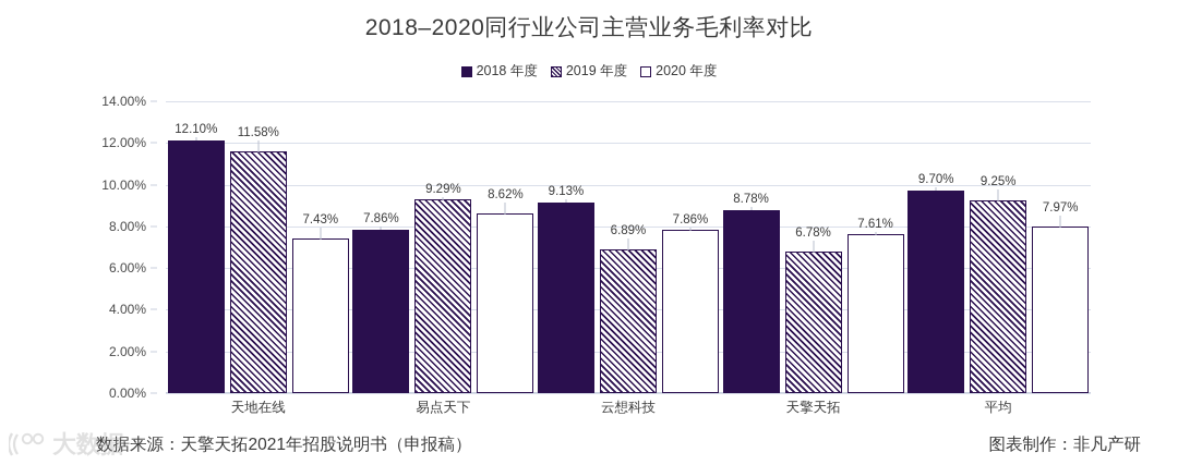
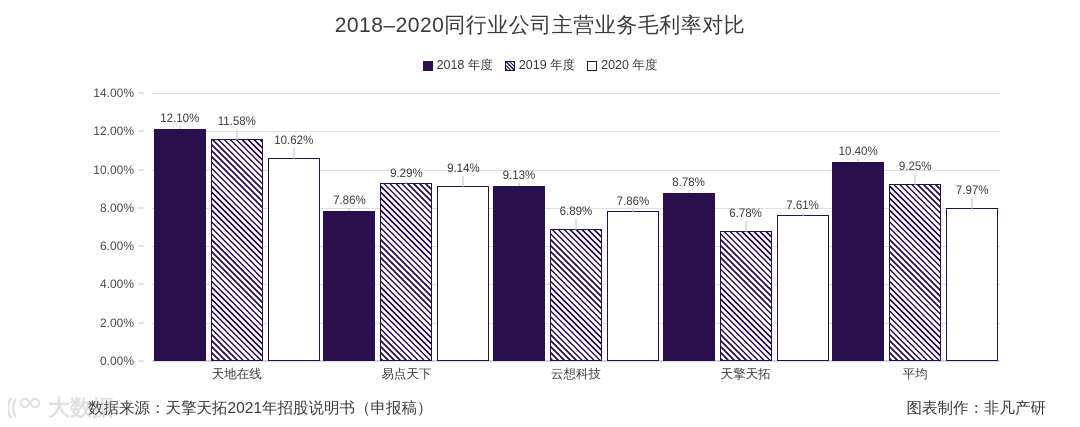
2020 年度/天地在线: 7.43% -> 10.62%
2020 年度/易点天下: 8.62% -> 9.14%
2018 年度/平均: 9.70% -> 10.40%
